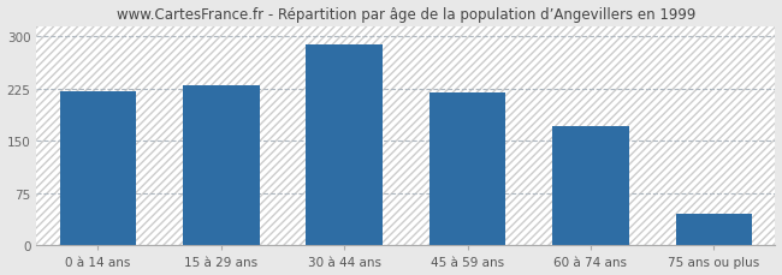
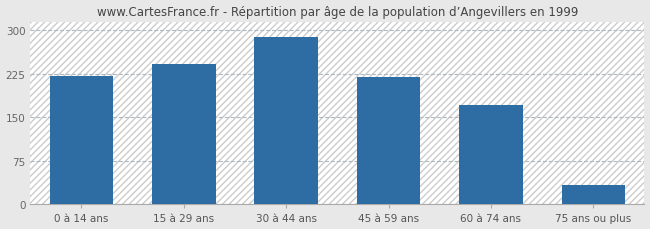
15 à 29 ans: 229 -> 242
75 ans ou plus: 46 -> 34
